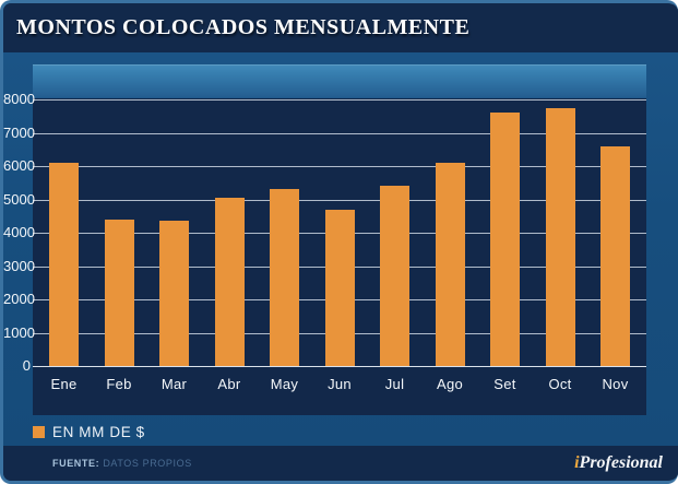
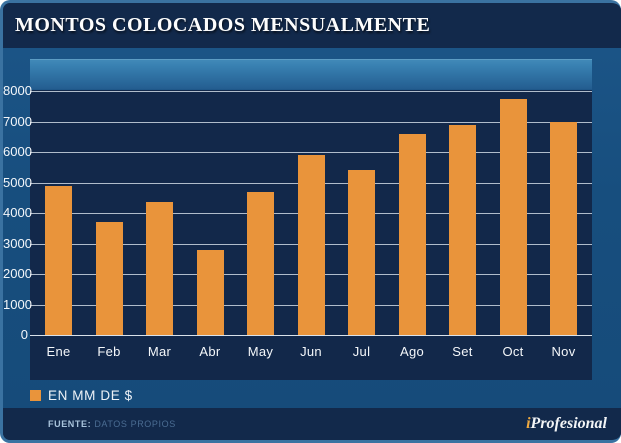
Ene: 6100 -> 4900
Feb: 4400 -> 3700
Abr: 5000 -> 2800
May: 5300 -> 4700
Jun: 4700 -> 5900
Ago: 6100 -> 6600
Set: 7600 -> 6900
Nov: 6600 -> 7000
